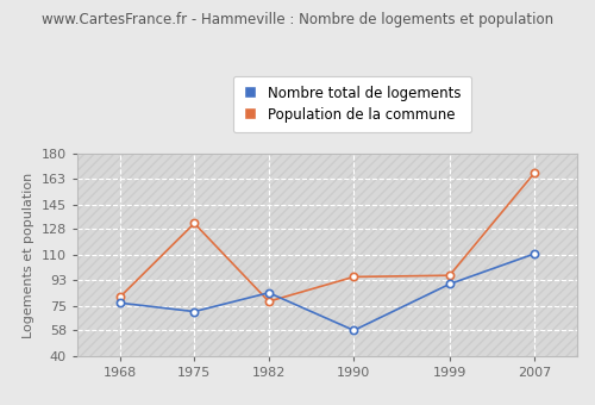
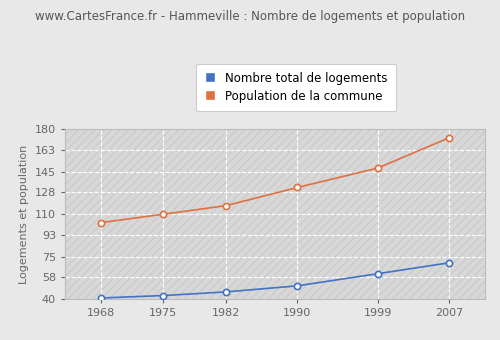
Nombre total de logements/1968: 77 -> 41
Population de la commune/1968: 81 -> 103
Nombre total de logements/1975: 71 -> 43
Population de la commune/1975: 132 -> 110
Nombre total de logements/1982: 84 -> 46
Population de la commune/1982: 78 -> 117
Nombre total de logements/1990: 58 -> 51
Population de la commune/1990: 95 -> 132
Nombre total de logements/1999: 90 -> 61
Population de la commune/1999: 96 -> 148
Nombre total de logements/2007: 111 -> 70
Population de la commune/2007: 167 -> 173
